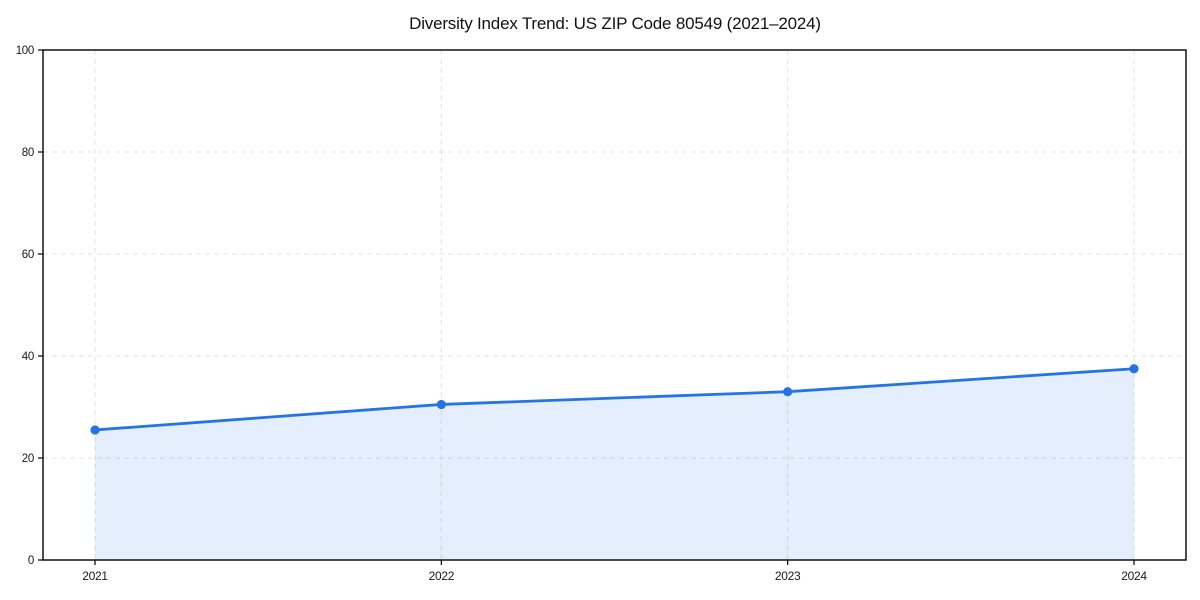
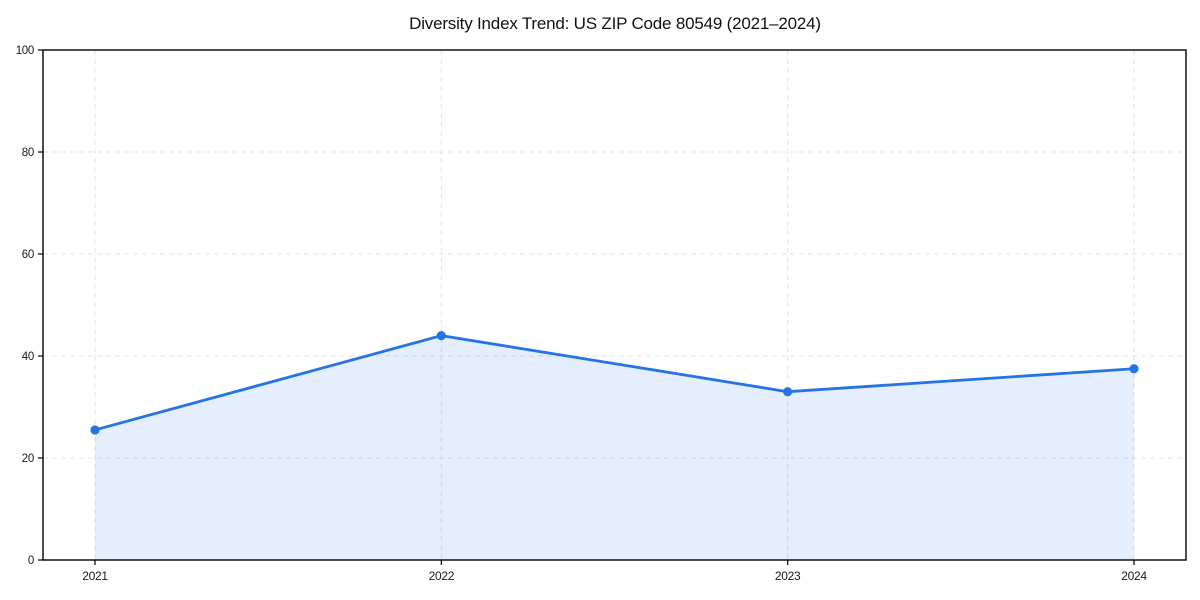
2022: 30 -> 44
